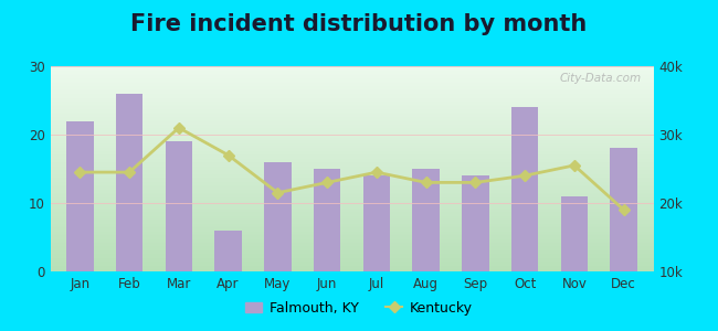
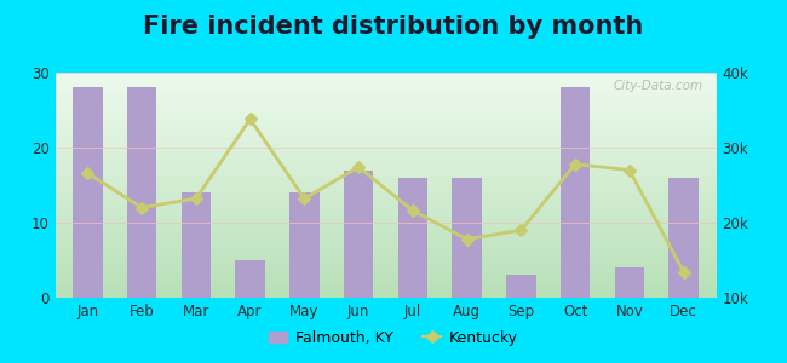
Falmouth, KY/Jan: 22 -> 28
Kentucky/Jan: 24.5k -> 26.6k
Falmouth, KY/Feb: 26 -> 28
Kentucky/Feb: 24.5k -> 22.0k
Falmouth, KY/Mar: 19 -> 14
Kentucky/Mar: 31.0k -> 23.2k
Falmouth, KY/Apr: 6 -> 5
Kentucky/Apr: 27.0k -> 33.8k
Falmouth, KY/May: 16 -> 14
Kentucky/May: 21.5k -> 23.2k
Falmouth, KY/Jun: 15 -> 17
Kentucky/Jun: 23.0k -> 27.4k
Falmouth, KY/Jul: 14 -> 16
Kentucky/Jul: 24.5k -> 21.6k
Falmouth, KY/Aug: 15 -> 16
Kentucky/Aug: 23.0k -> 17.8k
Falmouth, KY/Sep: 14 -> 3
Kentucky/Sep: 23.0k -> 19.0k
Falmouth, KY/Oct: 24 -> 28
Kentucky/Oct: 24.0k -> 27.8k
Falmouth, KY/Nov: 11 -> 4
Kentucky/Nov: 25.5k -> 27.0k
Falmouth, KY/Dec: 18 -> 16
Kentucky/Dec: 19.0k -> 13.4k
